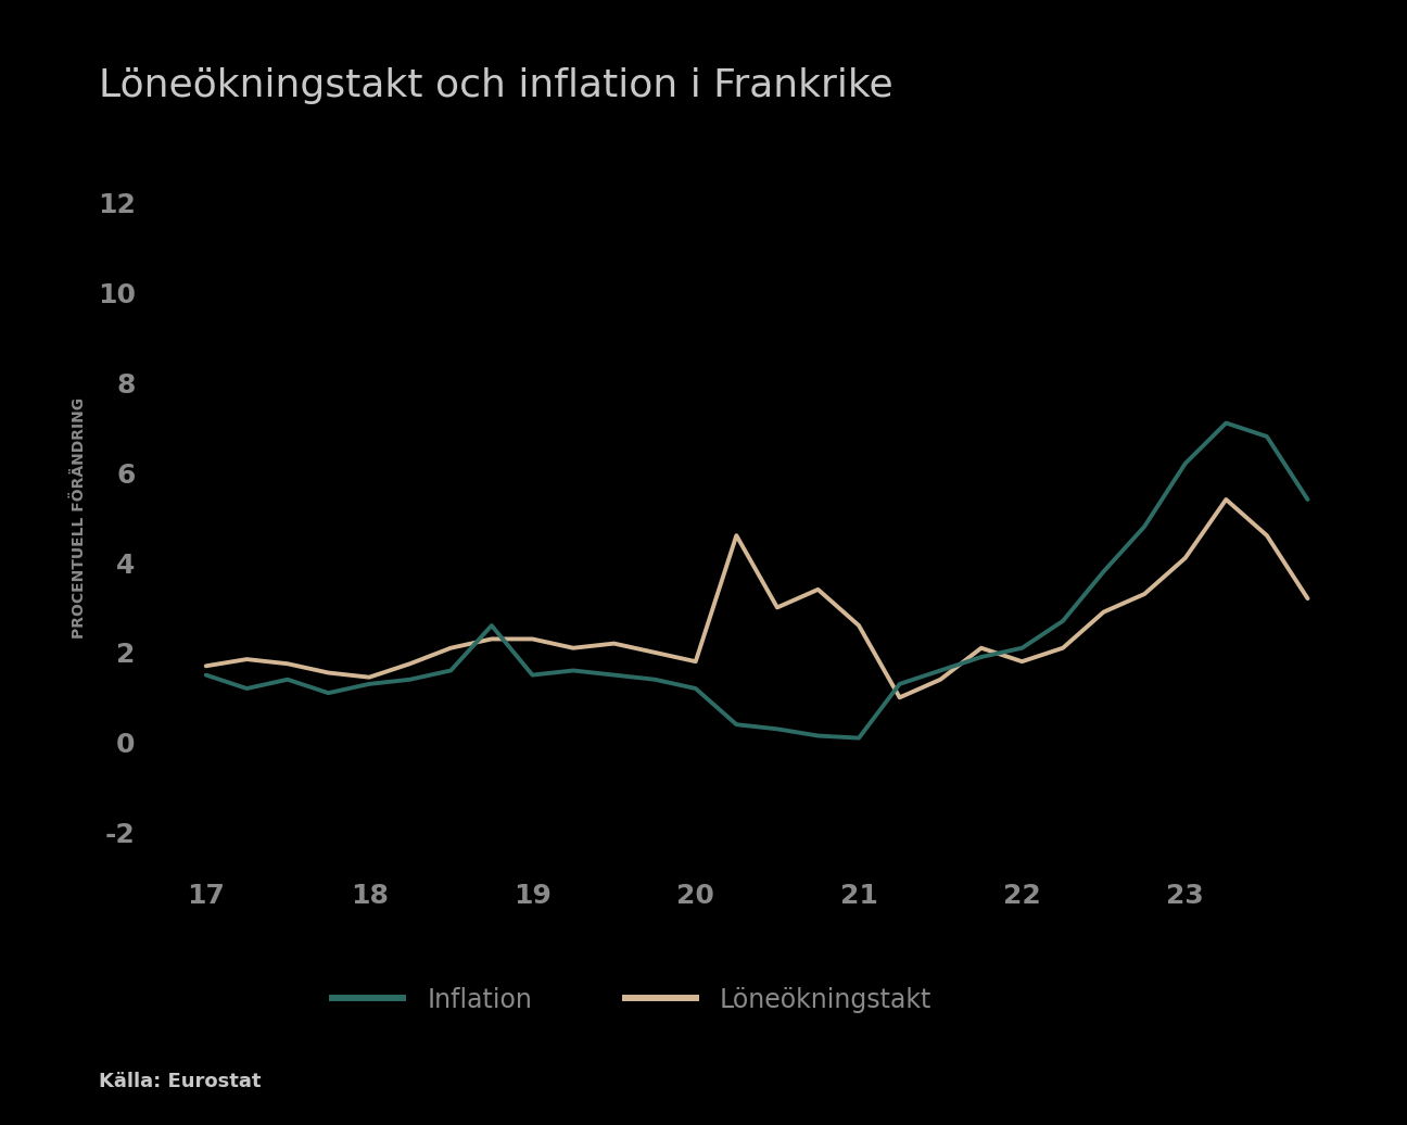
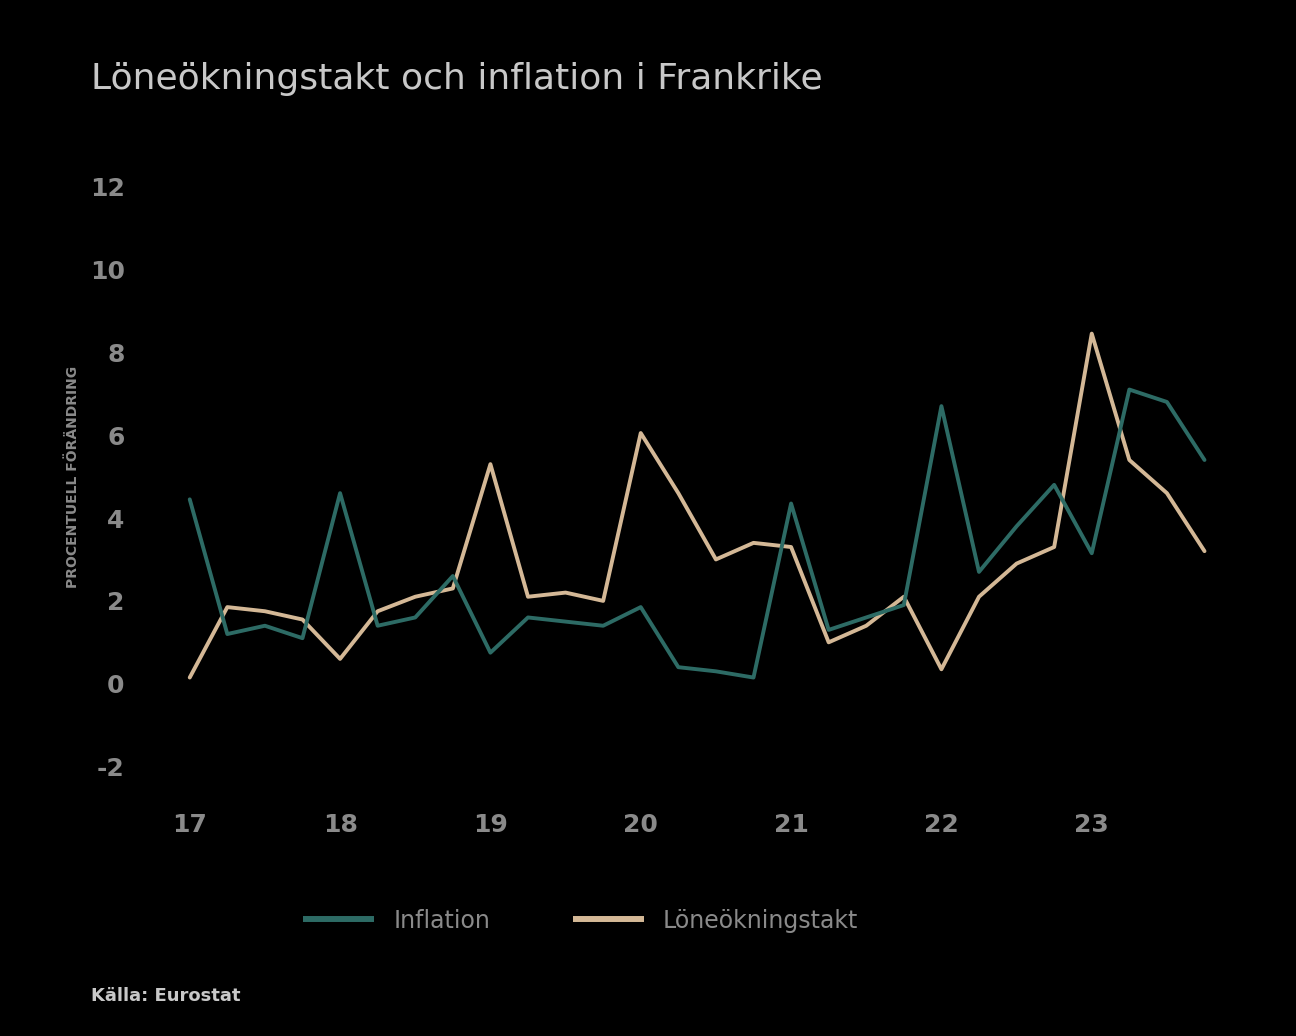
Inflation/17: 1.50 -> 4.45
Löneökningstakt/17: 1.70 -> 0.15
Inflation/18: 1.30 -> 4.60
Löneökningstakt/18: 1.45 -> 0.60
Inflation/19: 1.50 -> 0.75
Löneökningstakt/19: 2.30 -> 5.30
Inflation/20: 1.20 -> 1.85
Löneökningstakt/20: 1.80 -> 6.05
Inflation/21: 0.10 -> 4.35
Löneökningstakt/21: 2.60 -> 3.30
Inflation/22: 2.10 -> 6.70
Löneökningstakt/22: 1.80 -> 0.35
Inflation/23: 6.20 -> 3.15
Löneökningstakt/23: 4.10 -> 8.45
